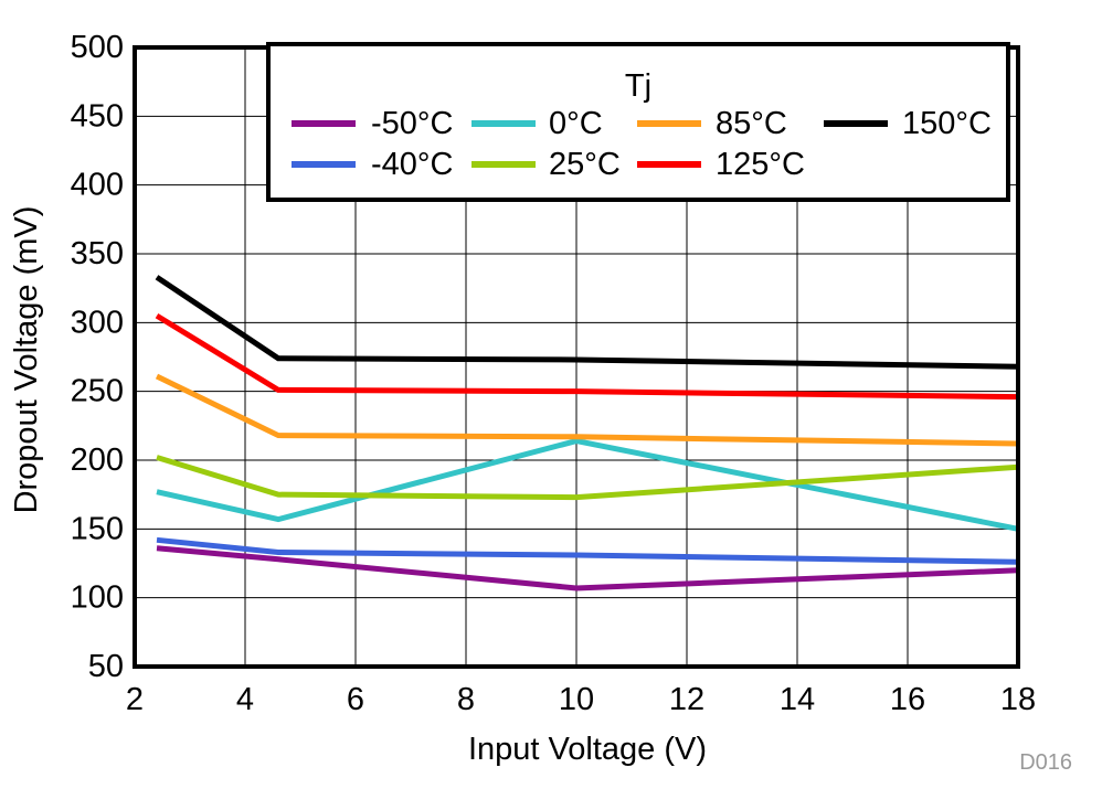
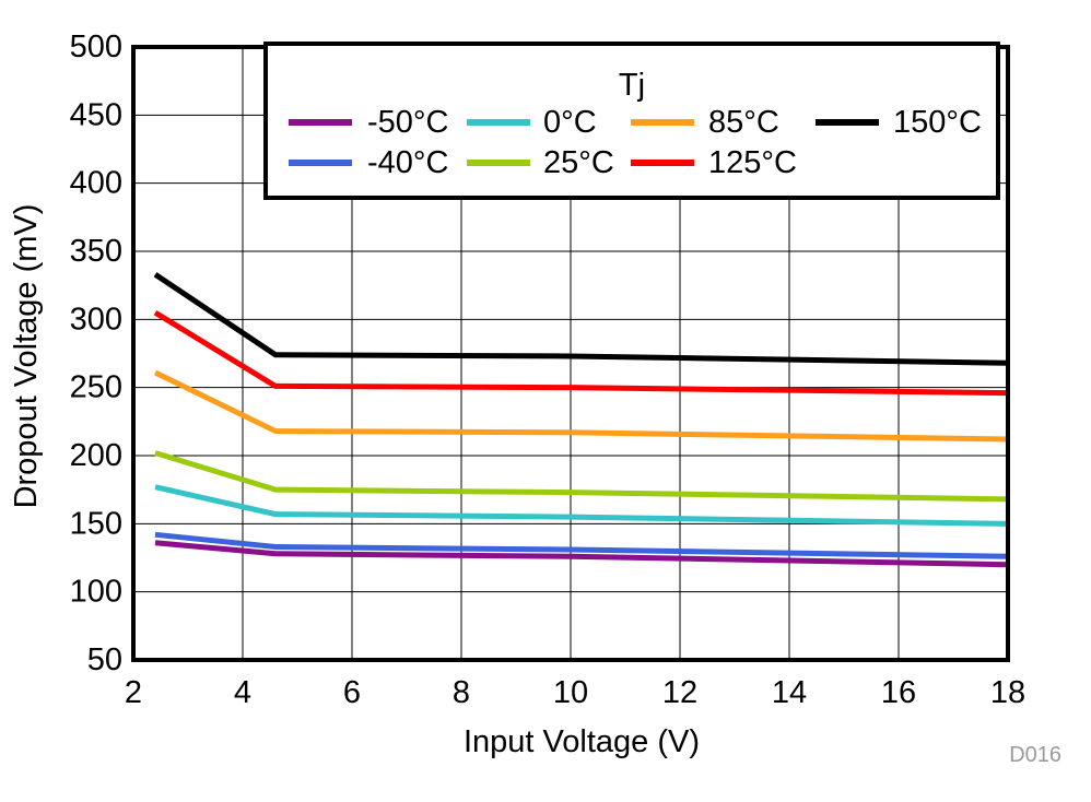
-50°C/10: 107 -> 126
0°C/10: 214 -> 155
25°C/18: 195 -> 168
